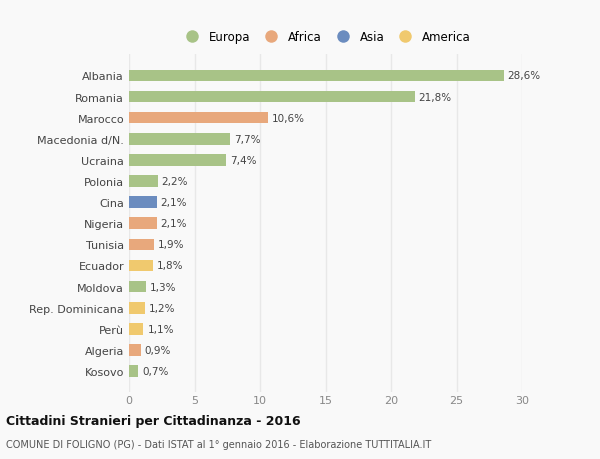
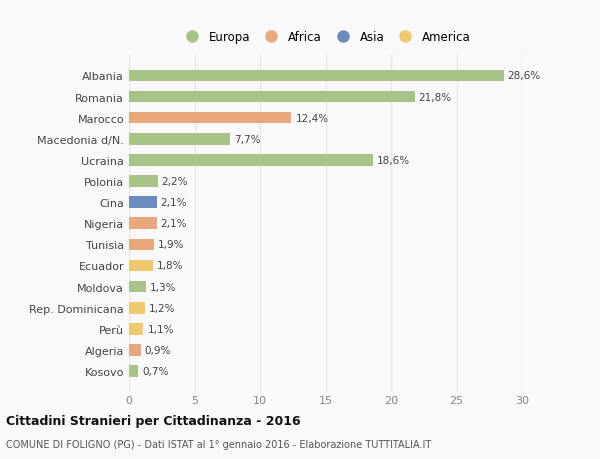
Marocco: 10,6% -> 12,4%
Ucraina: 7,4% -> 18,6%
